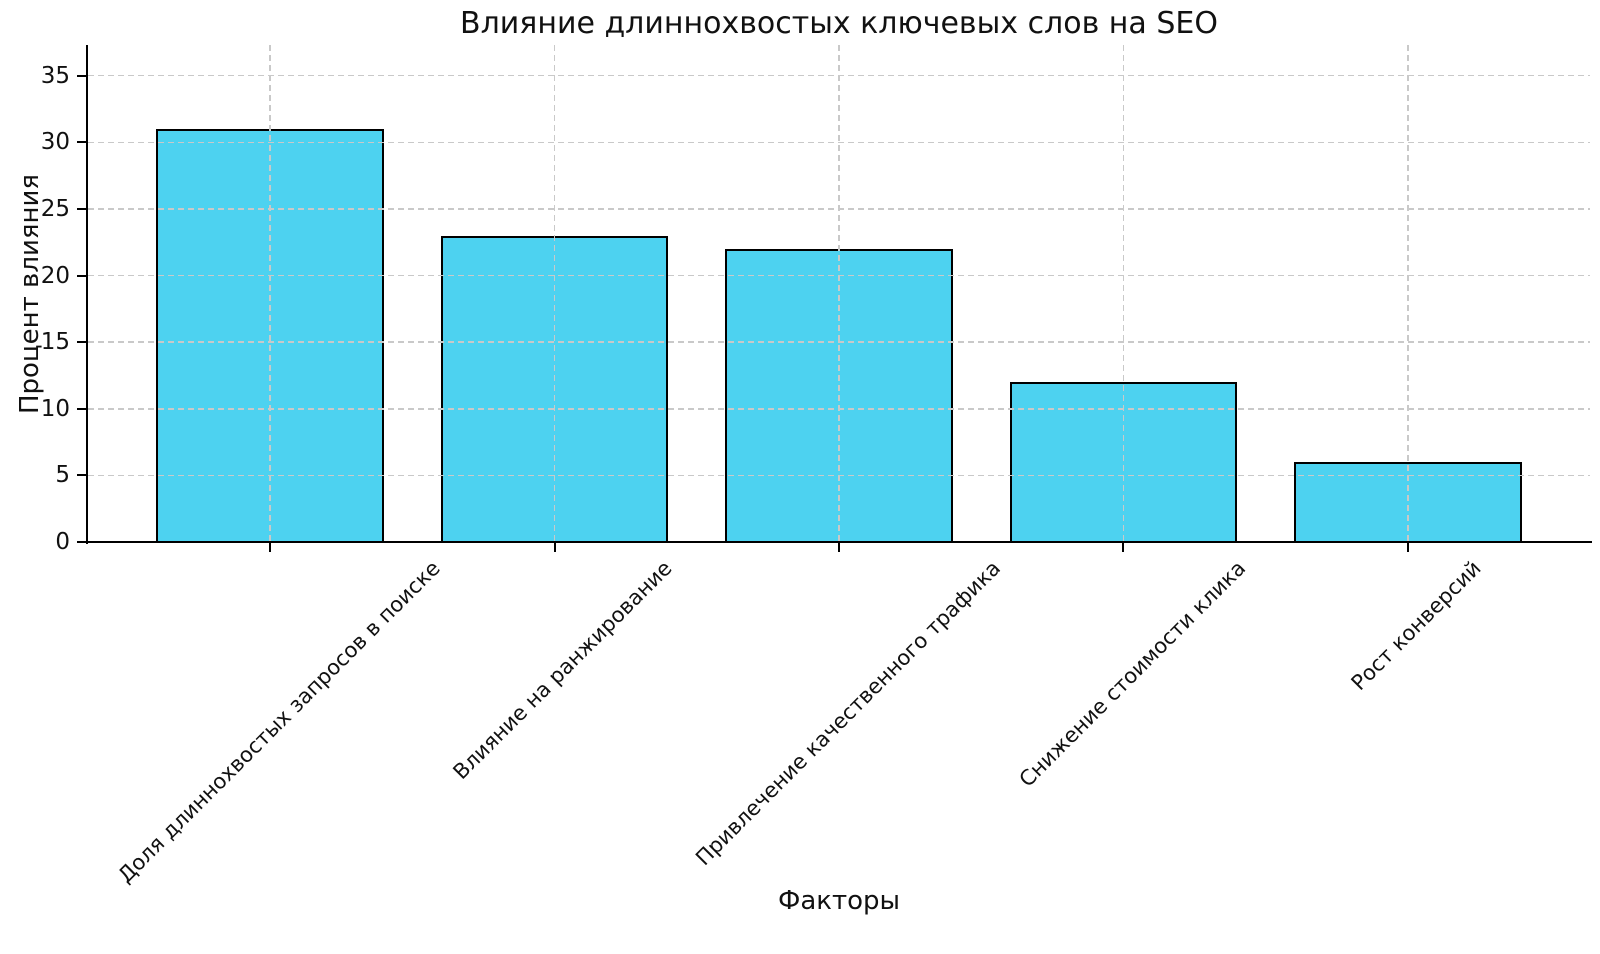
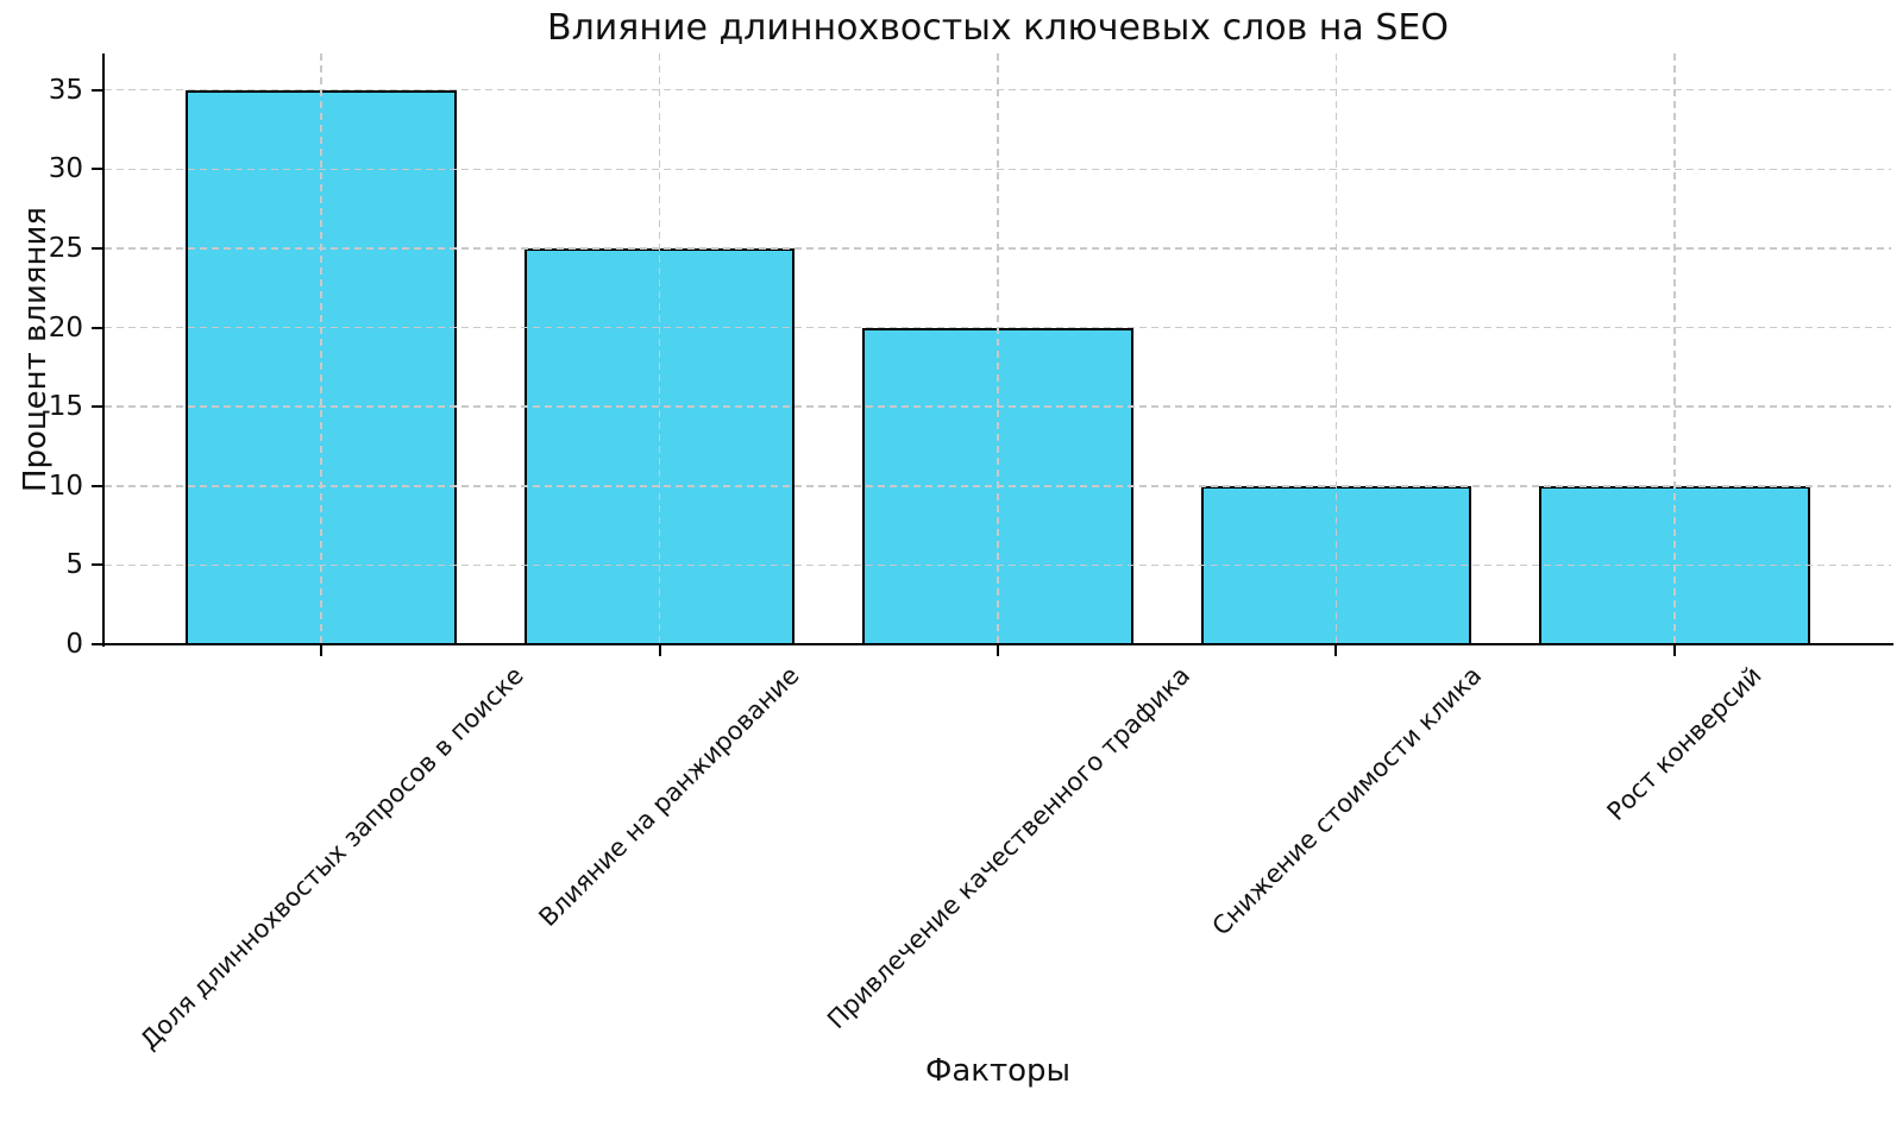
Доля длиннохвостых запросов в поиске: 31 -> 35
Влияние на ранжирование: 23 -> 25
Привлечение качественного трафика: 22 -> 20
Снижение стоимости клика: 12 -> 10
Рост конверсий: 6 -> 10
